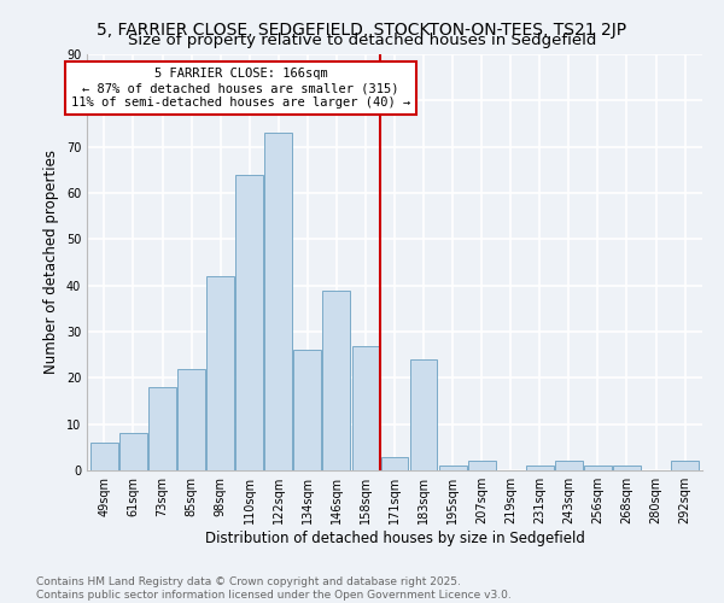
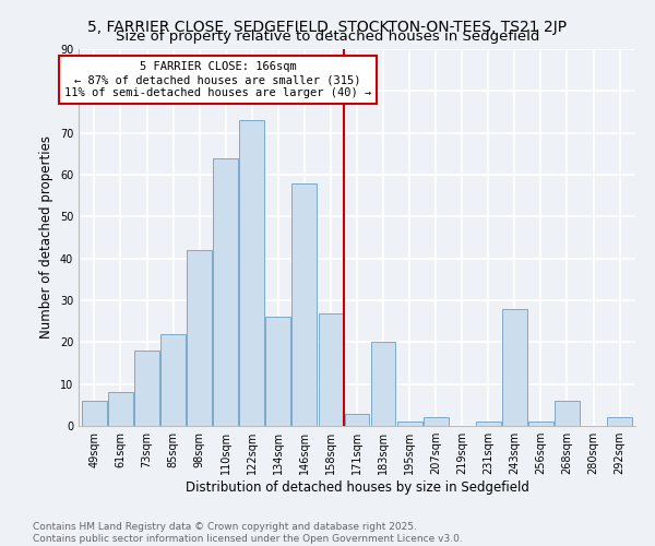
146sqm: 39 -> 58
183sqm: 24 -> 20
243sqm: 2 -> 28
268sqm: 1 -> 6
